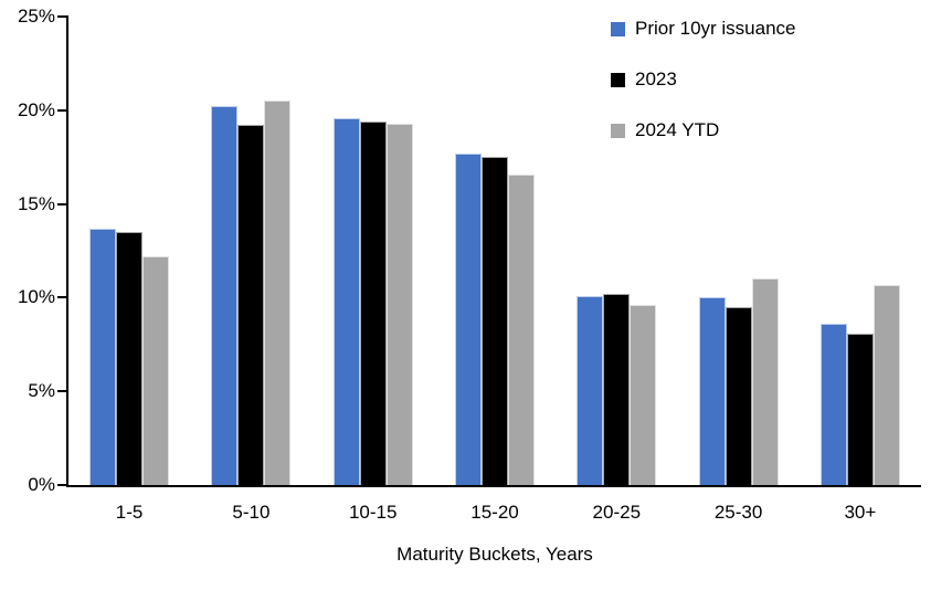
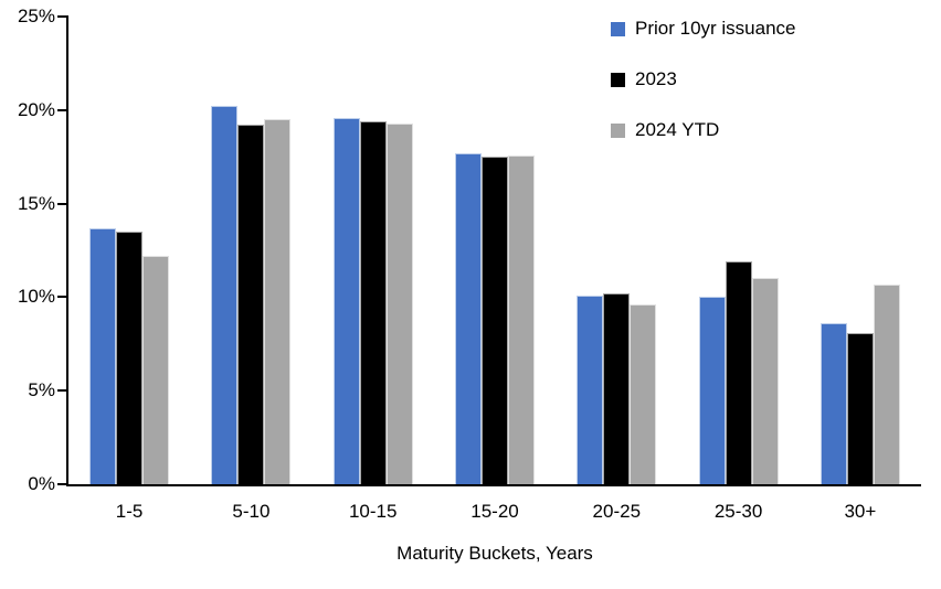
2024 YTD/5-10: 20.5% -> 19.5%
2024 YTD/15-20: 16.6% -> 17.6%
2023/25-30: 9.5% -> 11.9%
